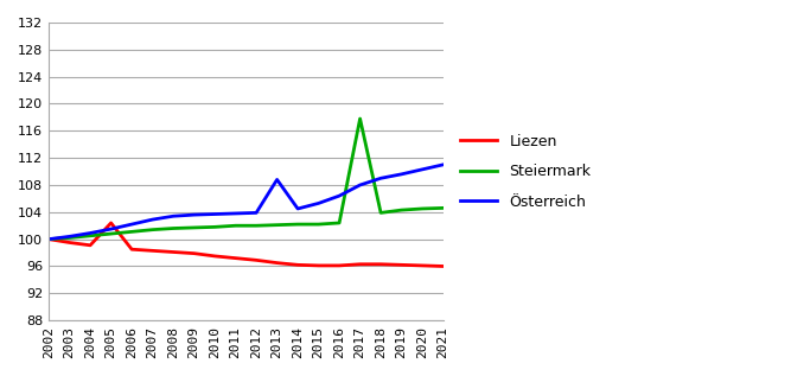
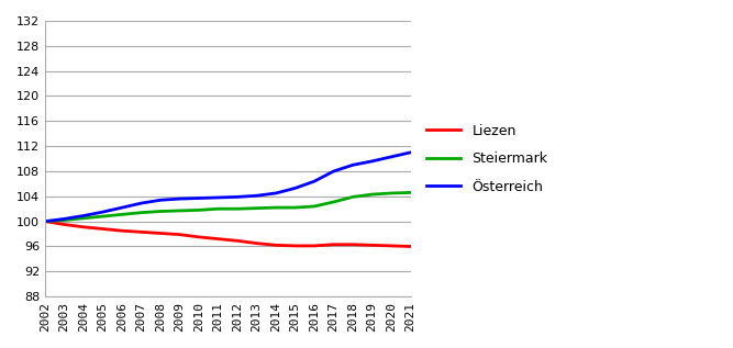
Liezen/2005: 102.4 -> 98.8
Österreich/2013: 108.8 -> 104.1
Steiermark/2017: 117.8 -> 103.1
